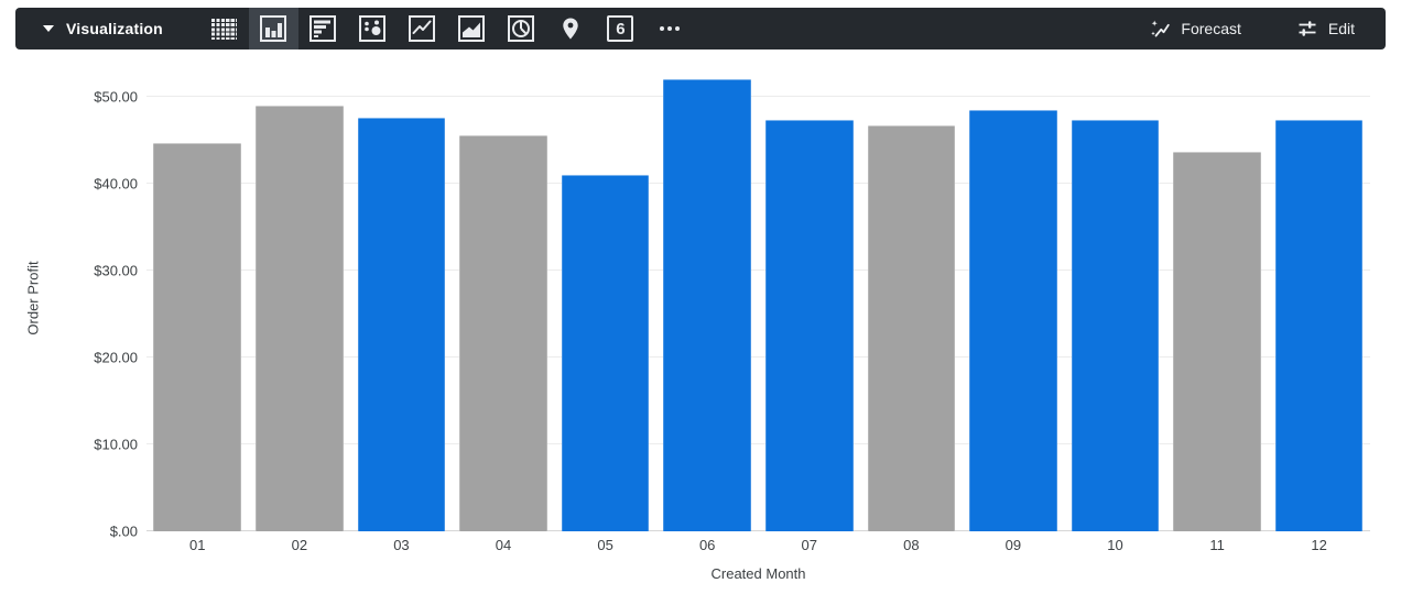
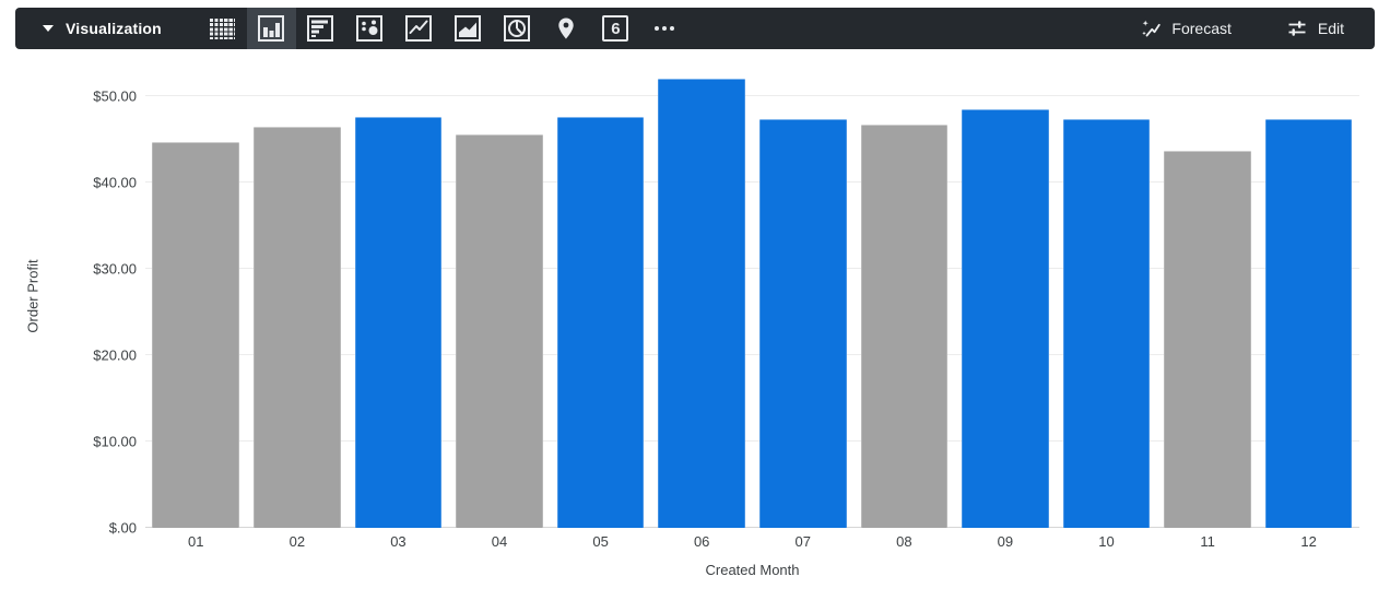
02: $49 -> $46
05: $41 -> $48
